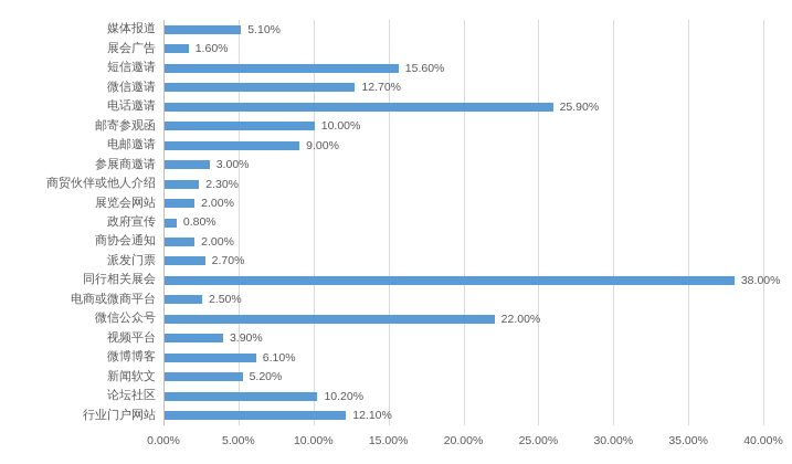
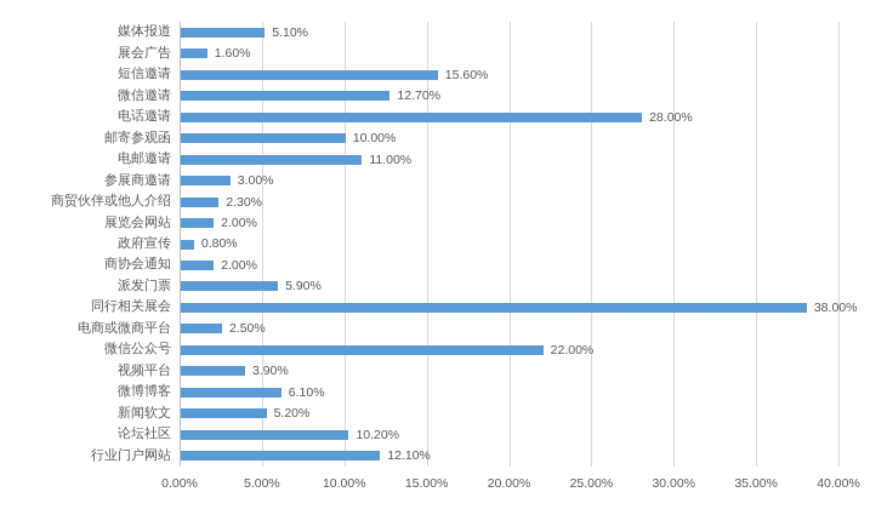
电话邀请: 25.90% -> 28.00%
电邮邀请: 9.00% -> 11.00%
派发门票: 2.70% -> 5.90%
